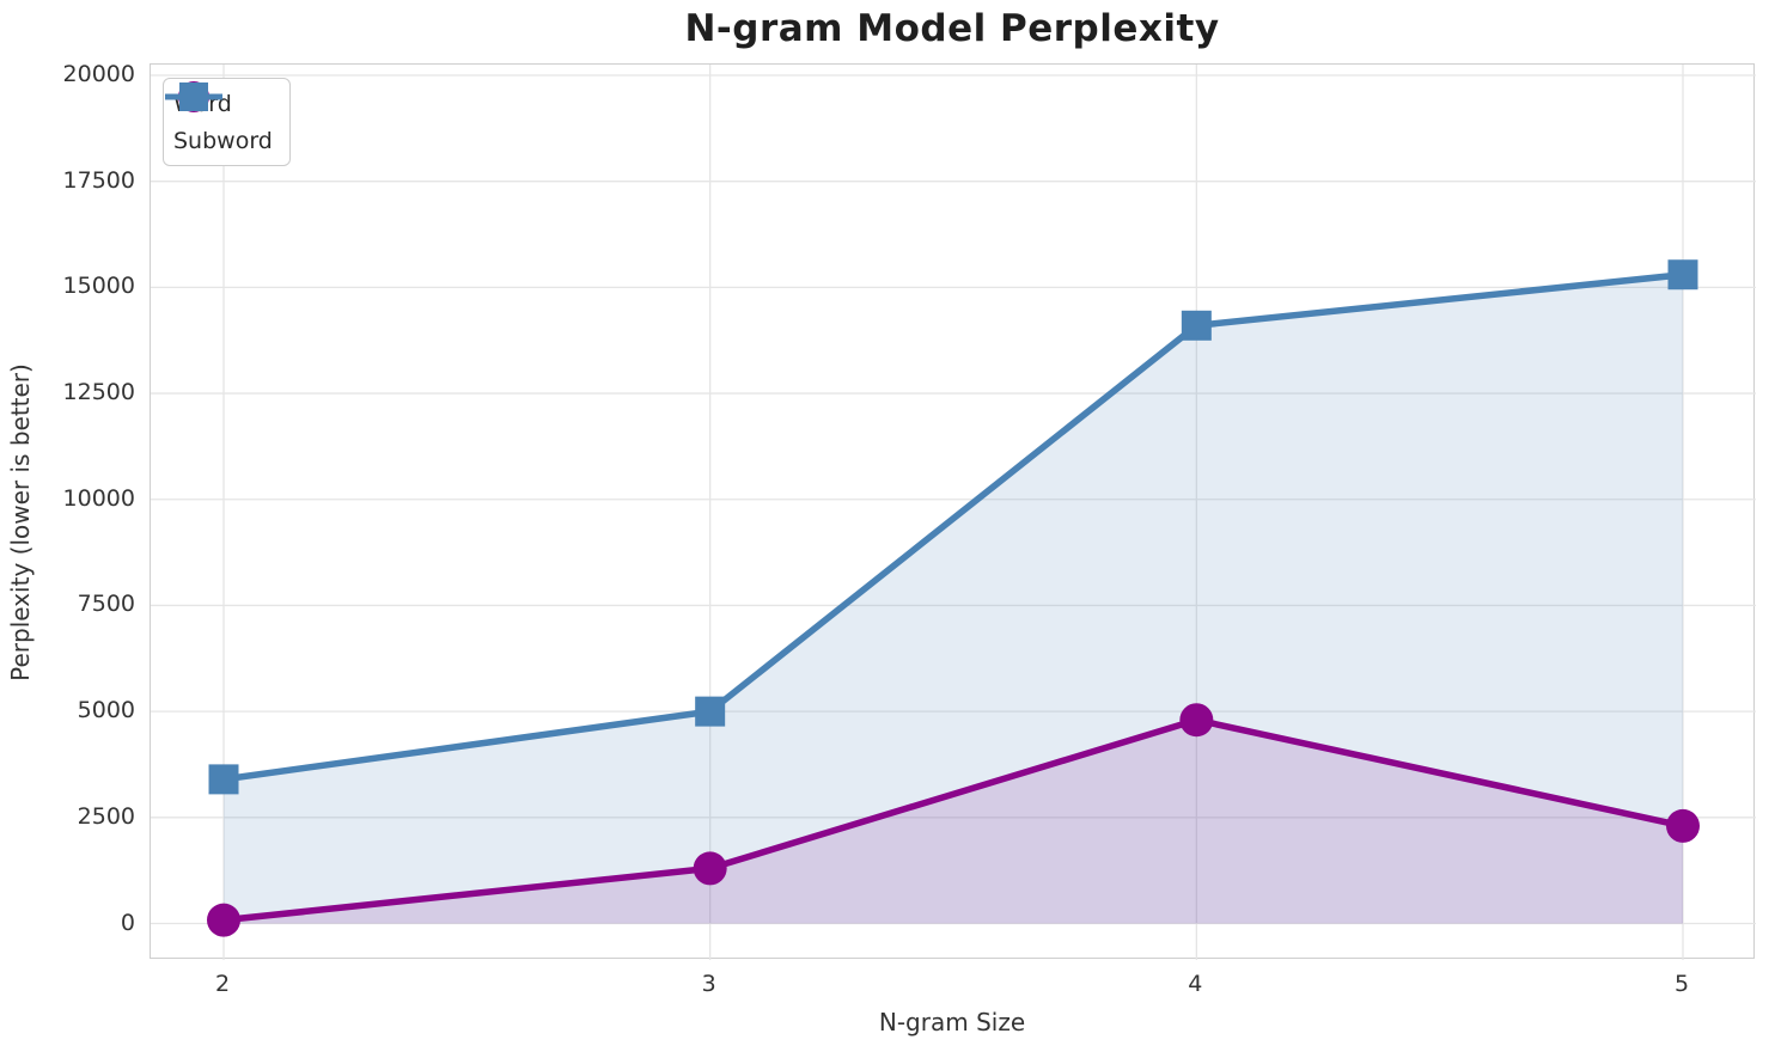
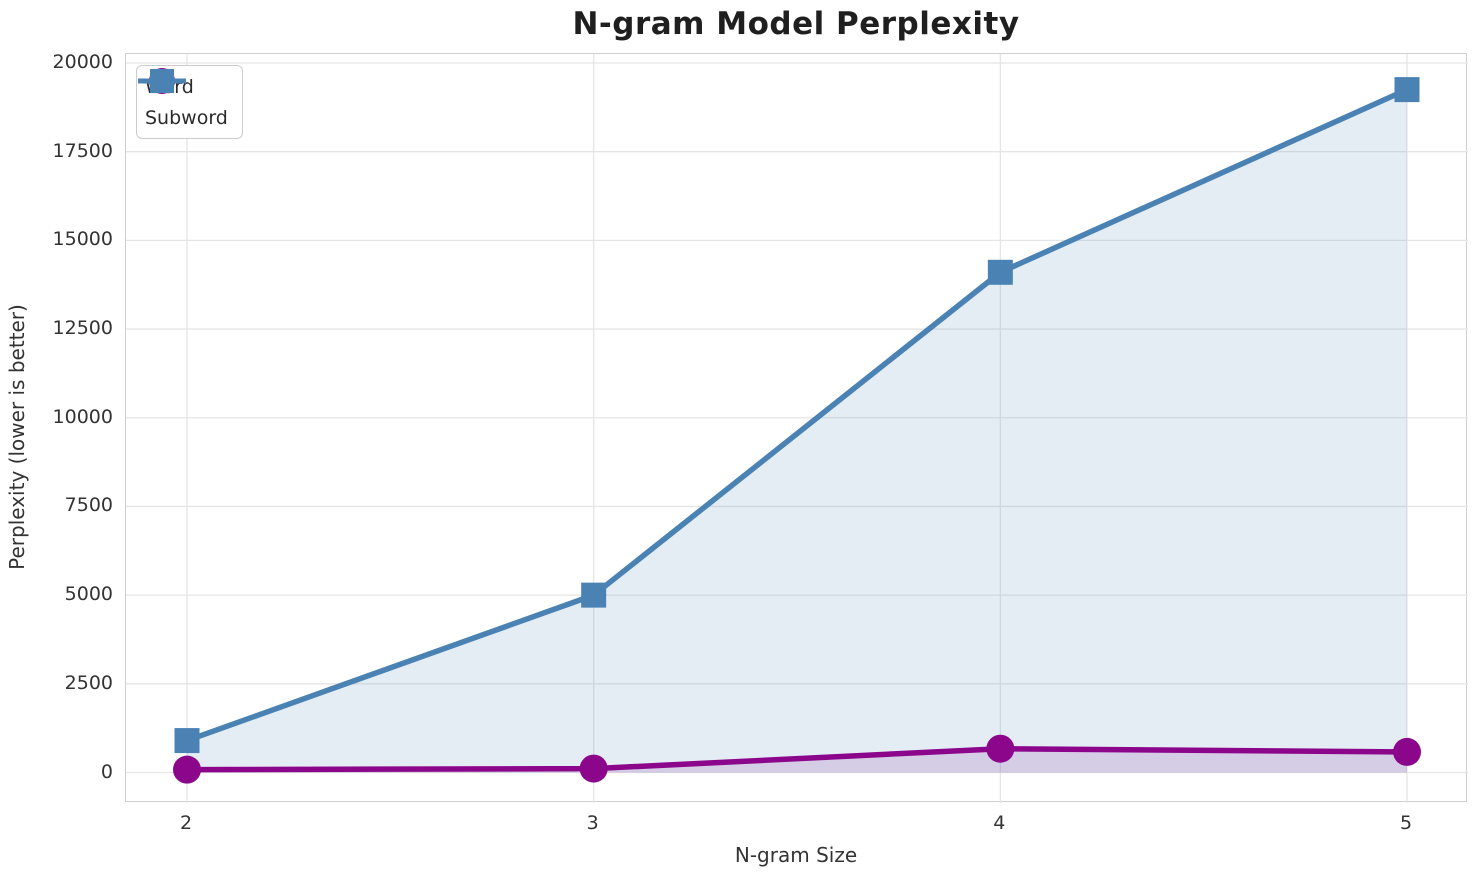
Subword/2: 3400 -> 900
Word/3: 1300 -> 100
Word/4: 4800 -> 700
Word/5: 2300 -> 600
Subword/5: 15300 -> 19200
